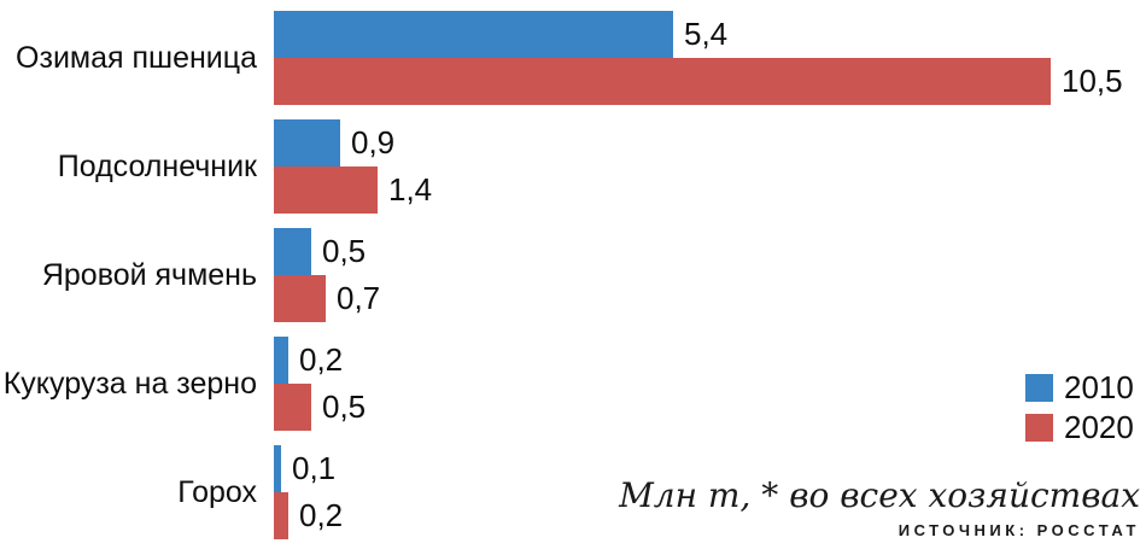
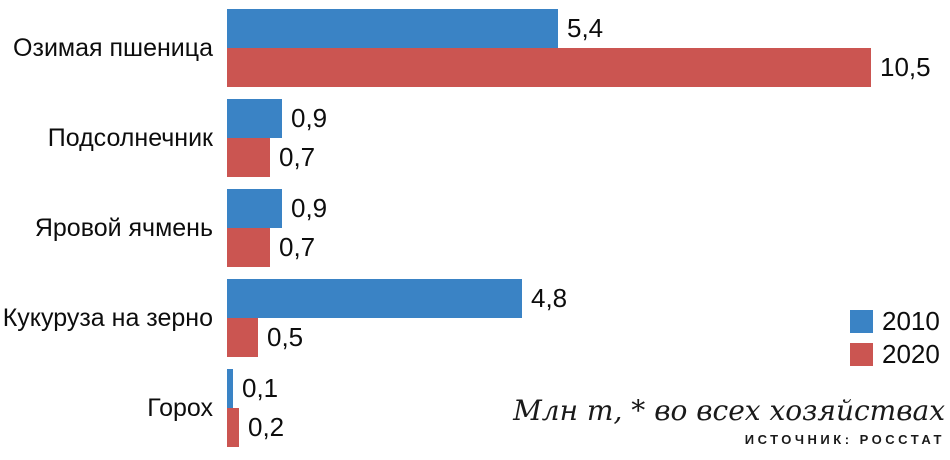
2020/Подсолнечник: 1,4 -> 0,7
2010/Яровой ячмень: 0,5 -> 0,9
2010/Кукуруза на зерно: 0,2 -> 4,8
